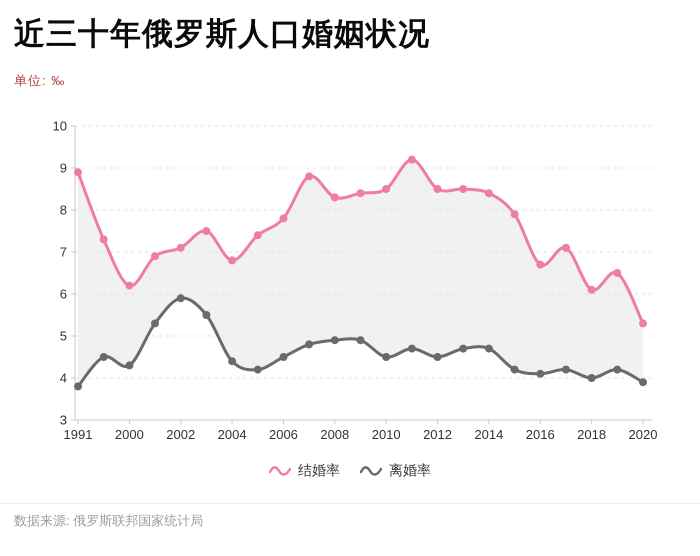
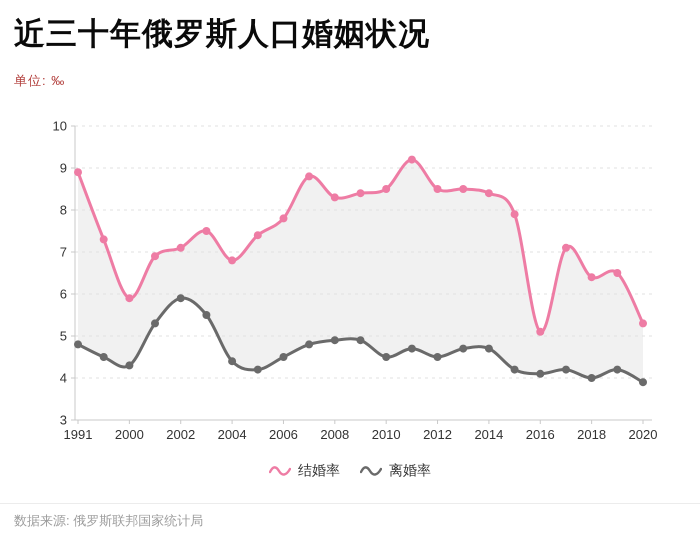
离婚率/1991: 3.8 -> 4.8
结婚率/2000: 6.2 -> 5.9
结婚率/2016: 6.7 -> 5.1
结婚率/2018: 6.1 -> 6.4
